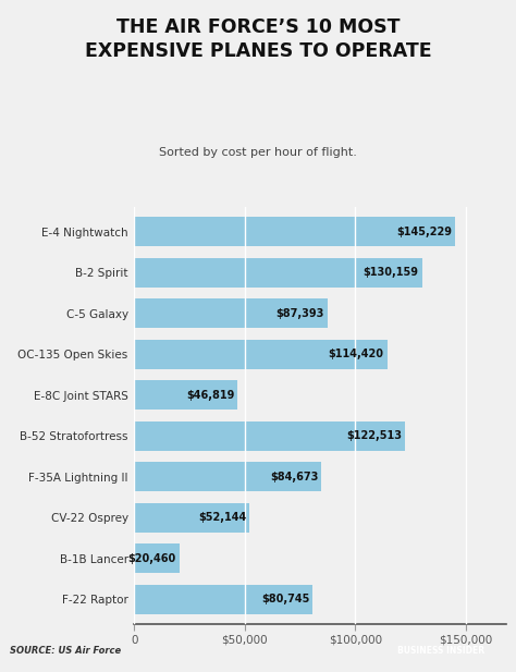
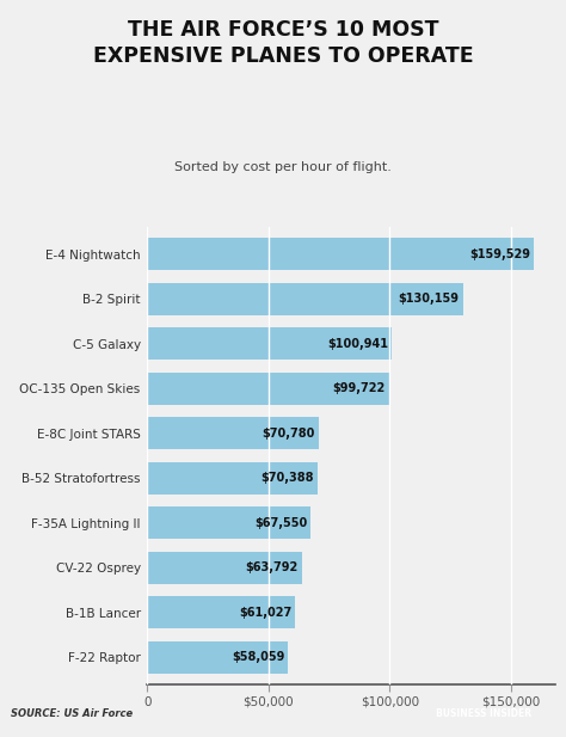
E-4 Nightwatch: $145,229 -> $159,529
C-5 Galaxy: $87,393 -> $100,941
OC-135 Open Skies: $114,420 -> $99,722
E-8C Joint STARS: $46,819 -> $70,780
B-52 Stratofortress: $122,513 -> $70,388
F-35A Lightning II: $84,673 -> $67,550
CV-22 Osprey: $52,144 -> $63,792
B-1B Lancer: $20,460 -> $61,027
F-22 Raptor: $80,745 -> $58,059
